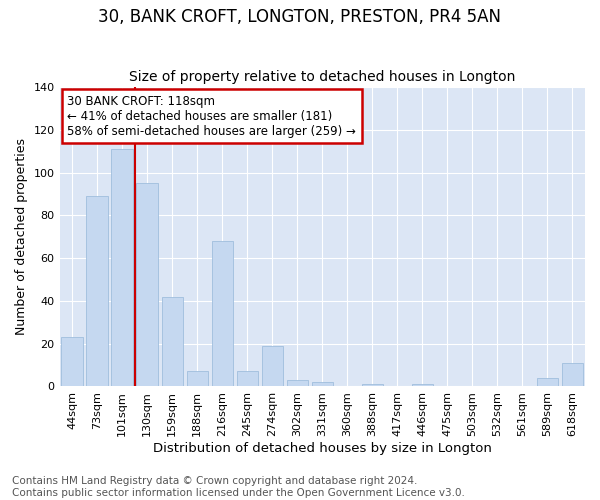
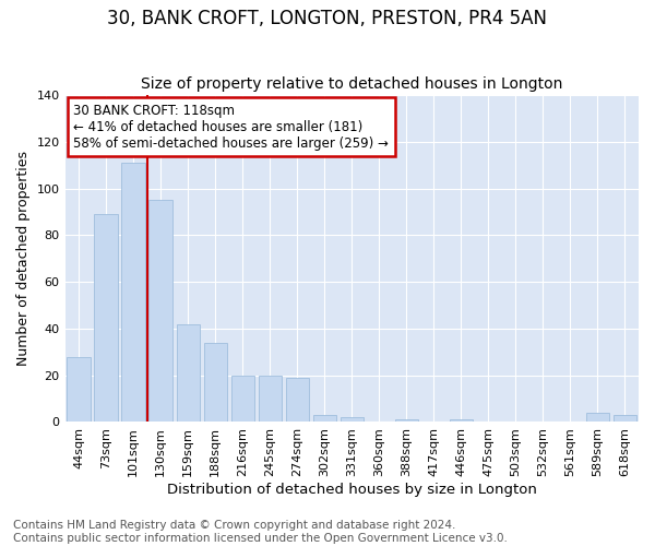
44sqm: 23 -> 28
188sqm: 7 -> 34
216sqm: 68 -> 20
245sqm: 7 -> 20
618sqm: 11 -> 3
